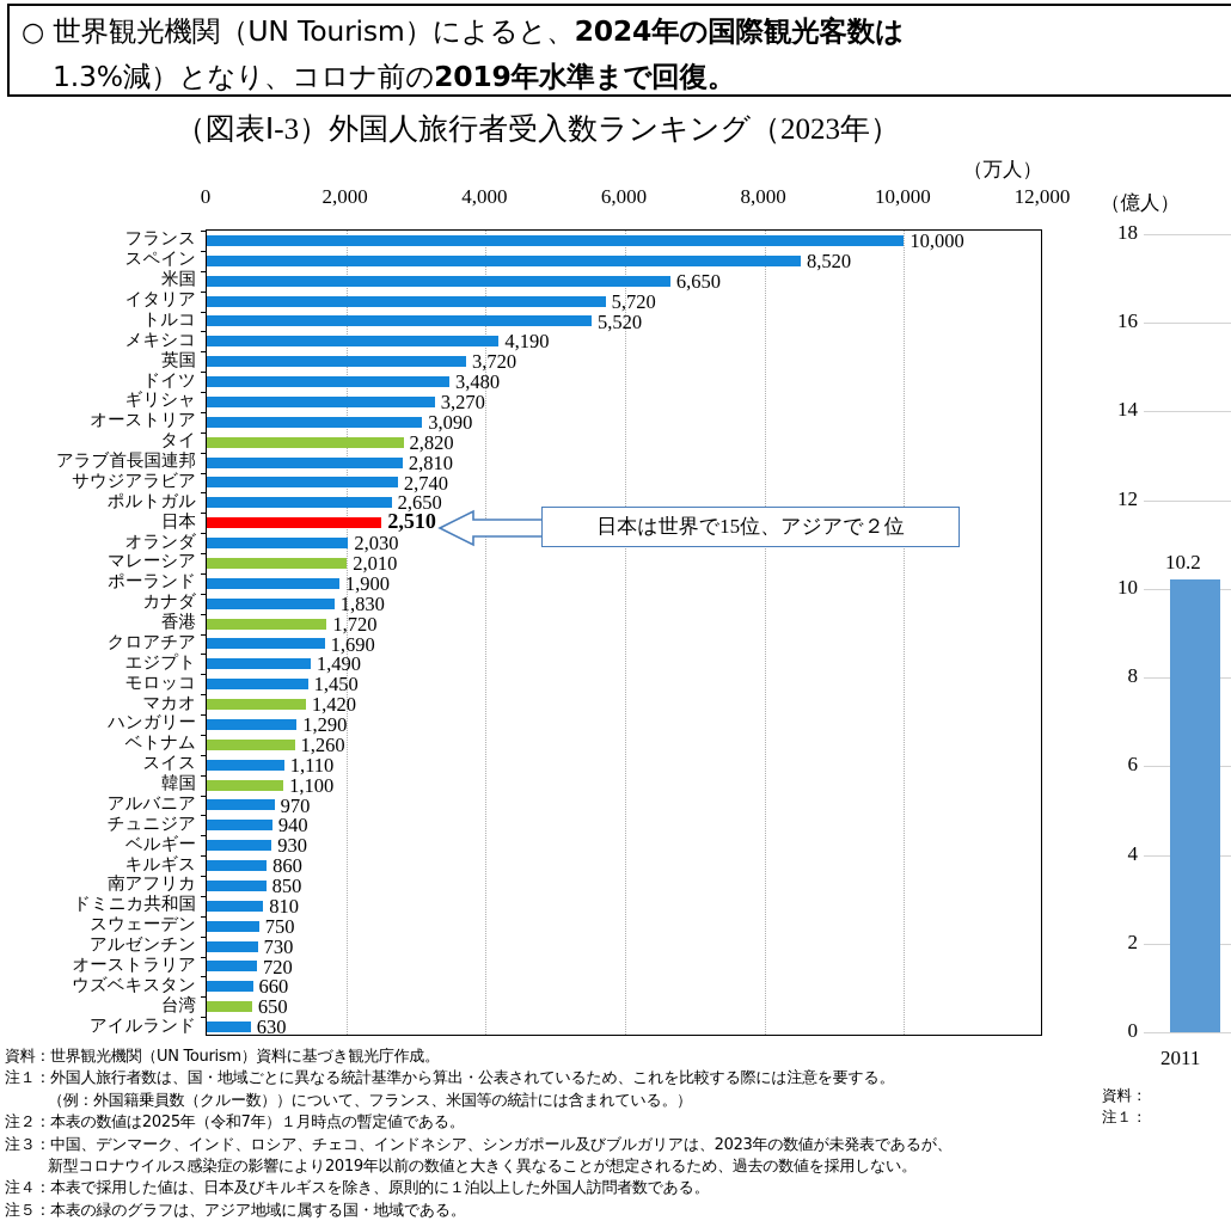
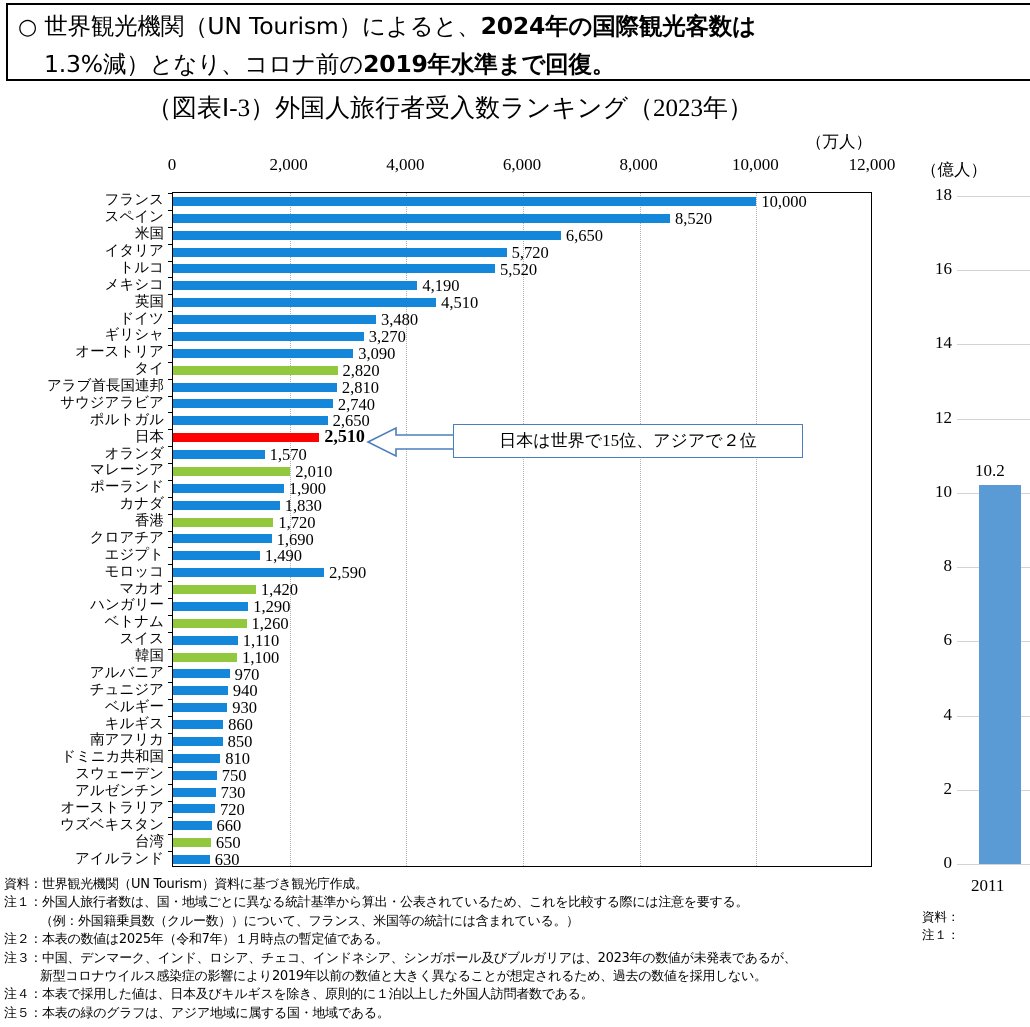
英国: 3,720 -> 4,510
オランダ: 2,030 -> 1,570
モロッコ: 1,450 -> 2,590
